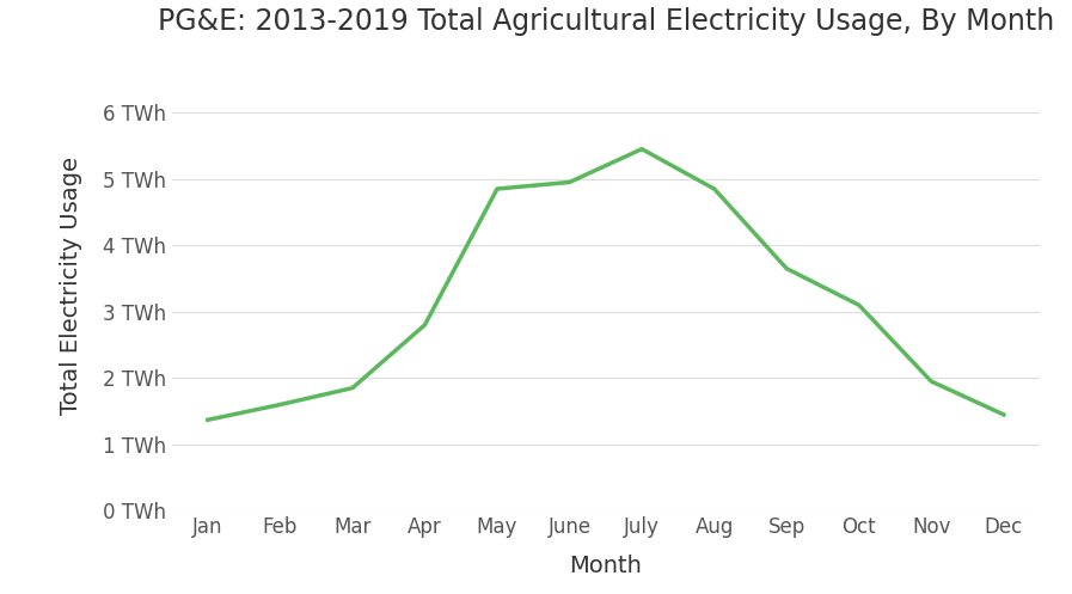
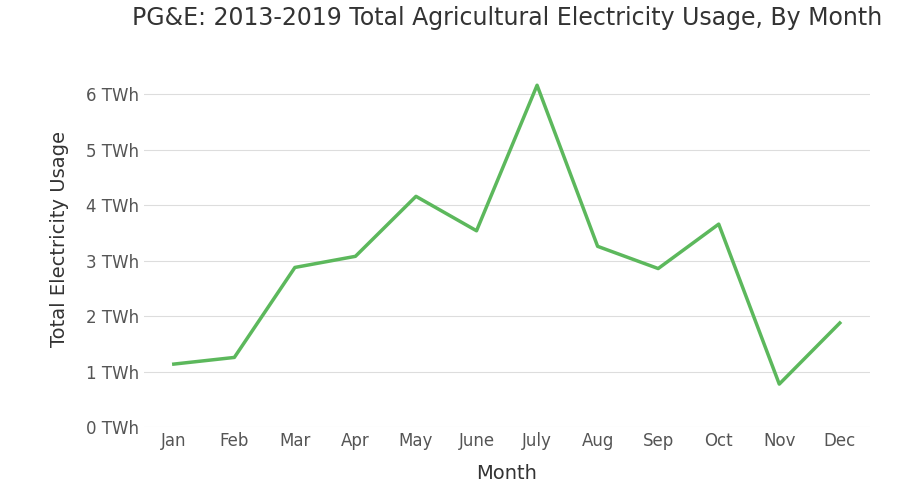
Jan: 1.37 TWh -> 1.14 TWh
Feb: 1.60 TWh -> 1.26 TWh
Mar: 1.85 TWh -> 2.88 TWh
Apr: 2.80 TWh -> 3.08 TWh
May: 4.85 TWh -> 4.16 TWh
June: 4.95 TWh -> 3.54 TWh
July: 5.45 TWh -> 6.16 TWh
Aug: 4.85 TWh -> 3.26 TWh
Sep: 3.65 TWh -> 2.86 TWh
Oct: 3.10 TWh -> 3.66 TWh
Nov: 1.95 TWh -> 0.78 TWh
Dec: 1.45 TWh -> 1.88 TWh
